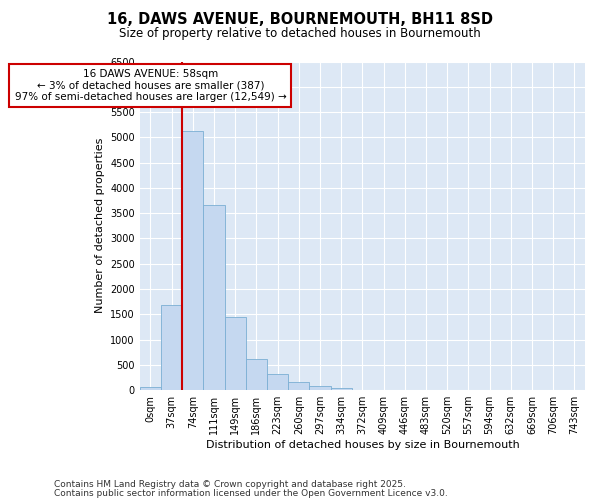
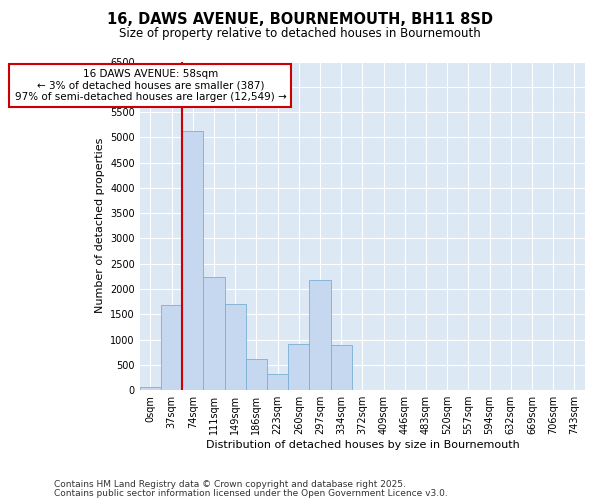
111sqm: 3660 -> 2240
149sqm: 1440 -> 1700
260sqm: 160 -> 920
297sqm: 80 -> 2180
334sqm: 50 -> 900
